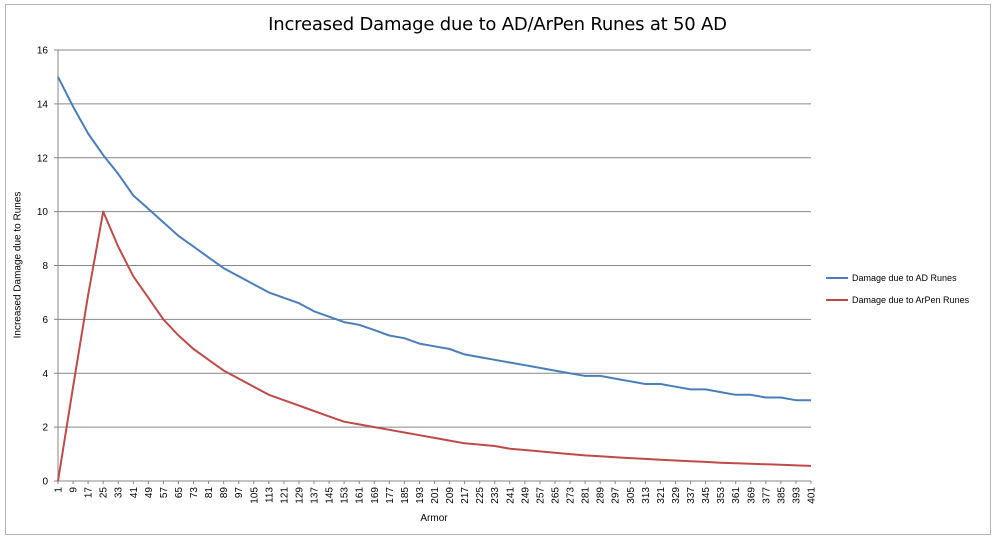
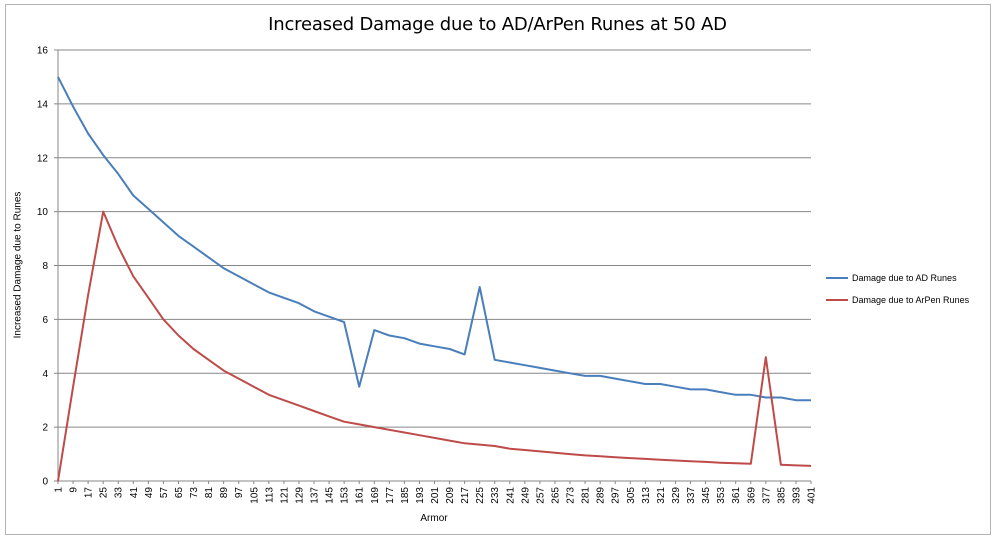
Damage due to AD Runes/161: 5.8 -> 3.5
Damage due to AD Runes/225: 4.6 -> 7.2
Damage due to ArPen Runes/377: 0.6 -> 4.6
